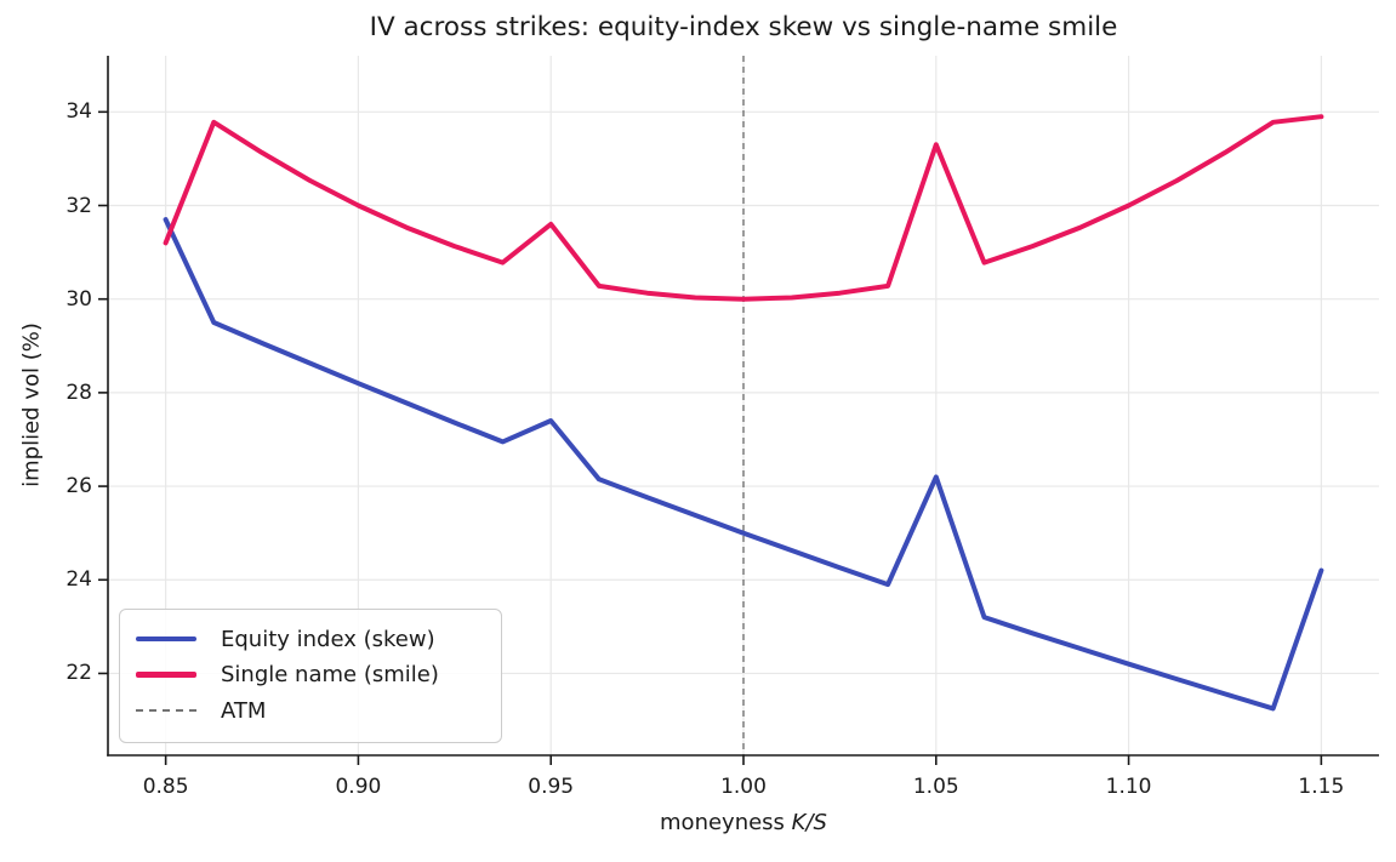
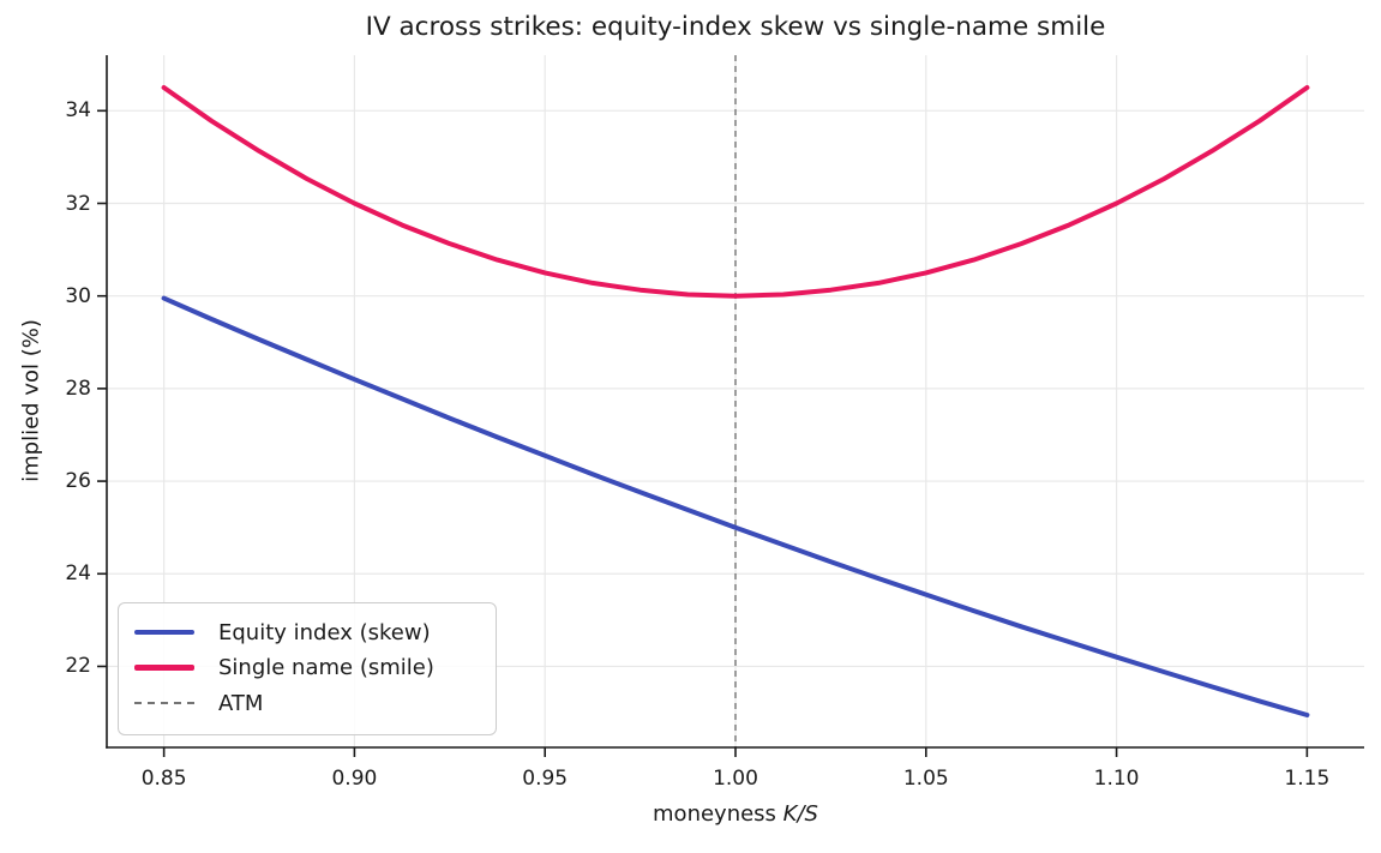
Equity index (skew)/0.85: 31.7 -> 29.9
Single name (smile)/0.85: 31.2 -> 34.5
Equity index (skew)/0.95: 27.4 -> 26.6
Single name (smile)/0.95: 31.6 -> 30.5
Equity index (skew)/1.05: 26.2 -> 23.6
Single name (smile)/1.05: 33.3 -> 30.5
Equity index (skew)/1.15: 24.2 -> 20.9
Single name (smile)/1.15: 33.9 -> 34.5
